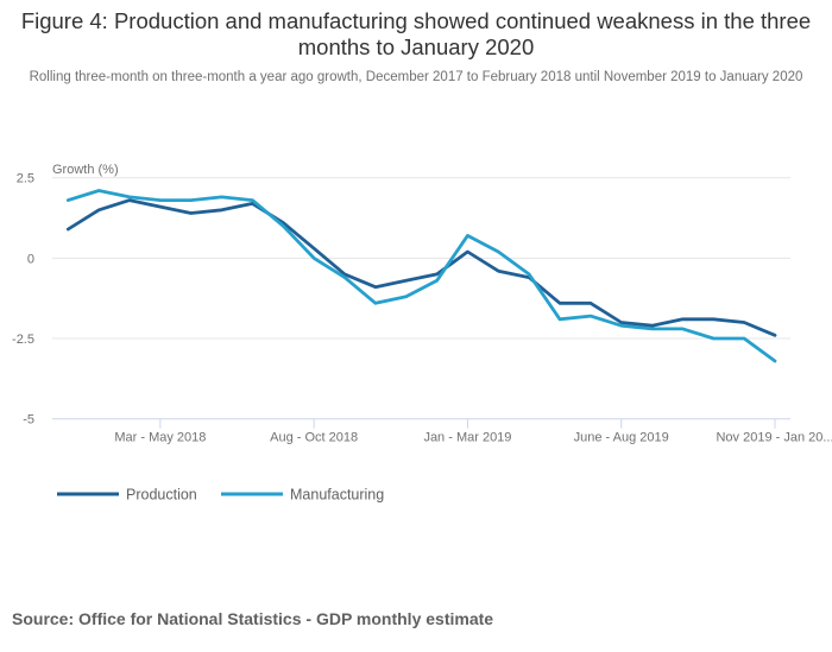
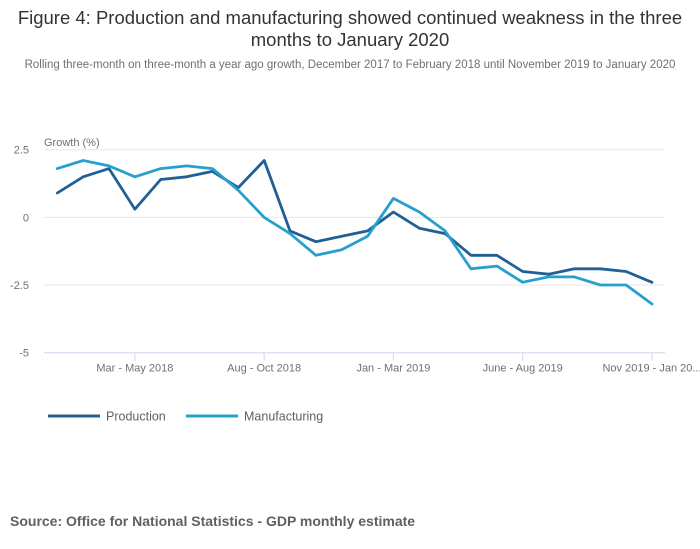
Production/Mar - May 2018: 1.6 -> 0.3
Manufacturing/Mar - May 2018: 1.8 -> 1.5
Production/Aug - Oct 2018: 0.3 -> 2.1
Manufacturing/June - Aug 2019: -2.1 -> -2.4
